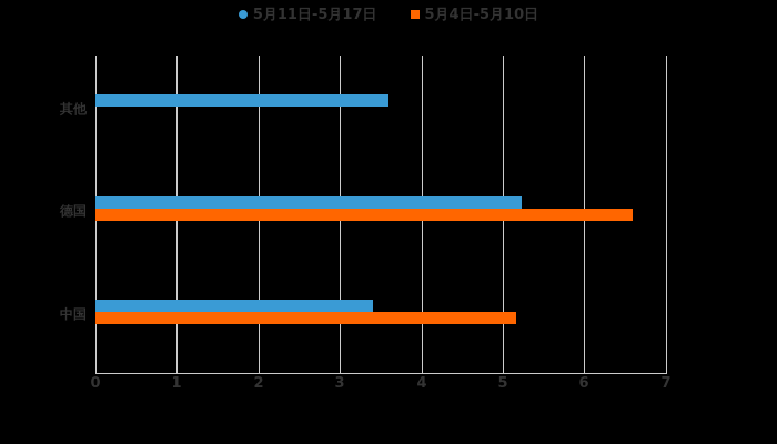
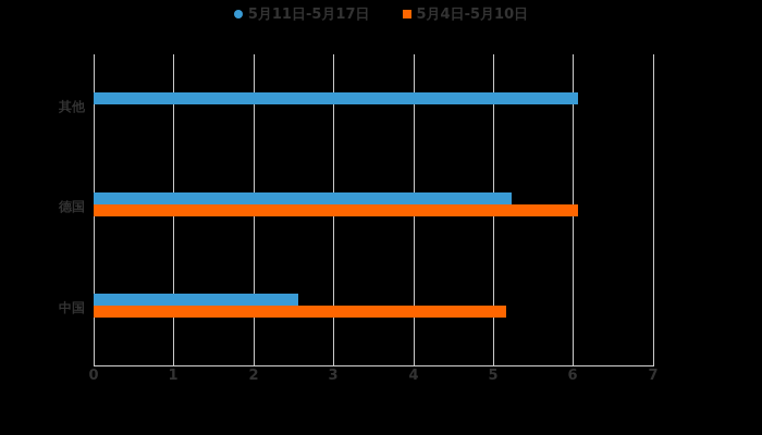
5月11日-5月17日/中国: 3.4 -> 2.6
5月4日-5月10日/德国: 6.6 -> 6.1
5月11日-5月17日/其他: 3.6 -> 6.1
